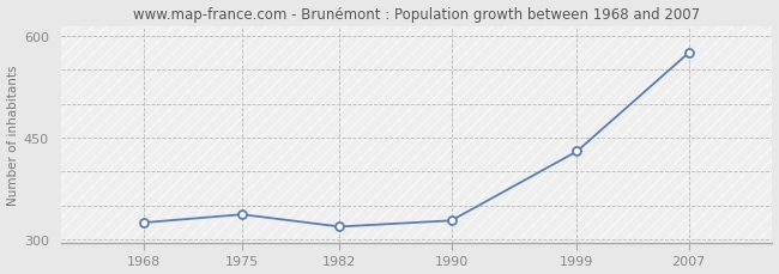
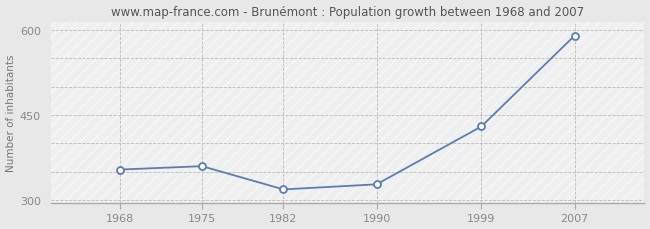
1968: 325 -> 354
1975: 337 -> 360
2007: 575 -> 590
